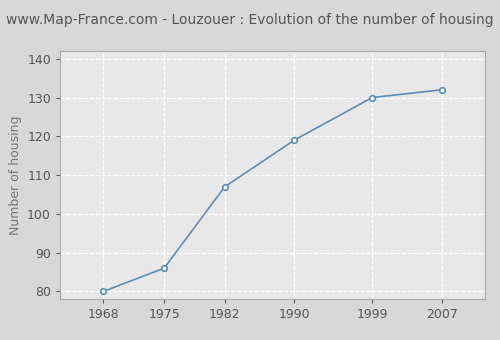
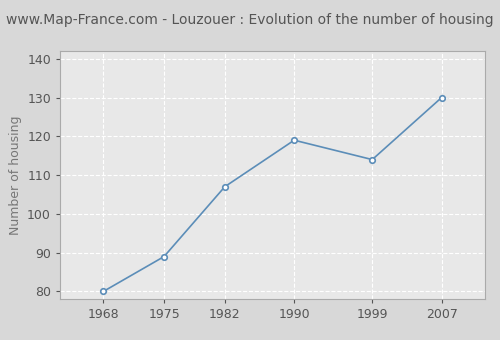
1975: 86 -> 89
1999: 130 -> 114
2007: 132 -> 130
